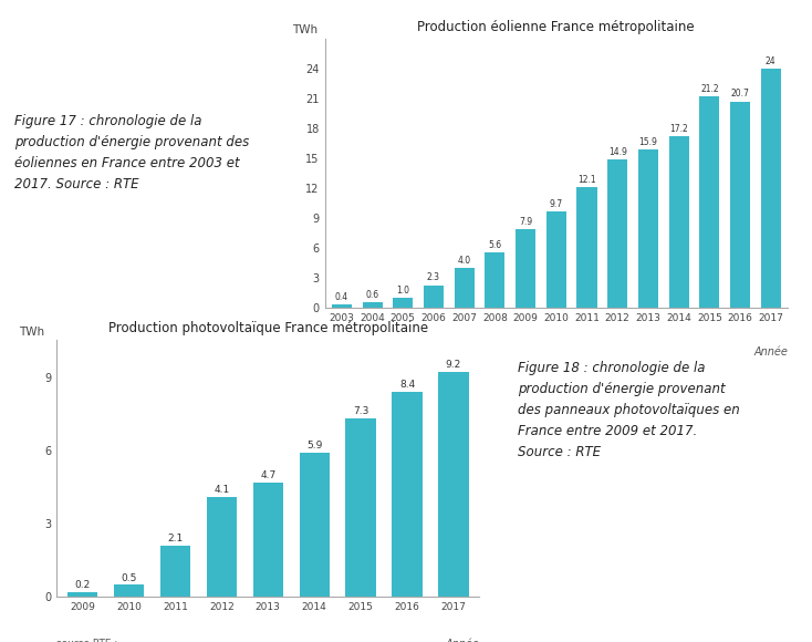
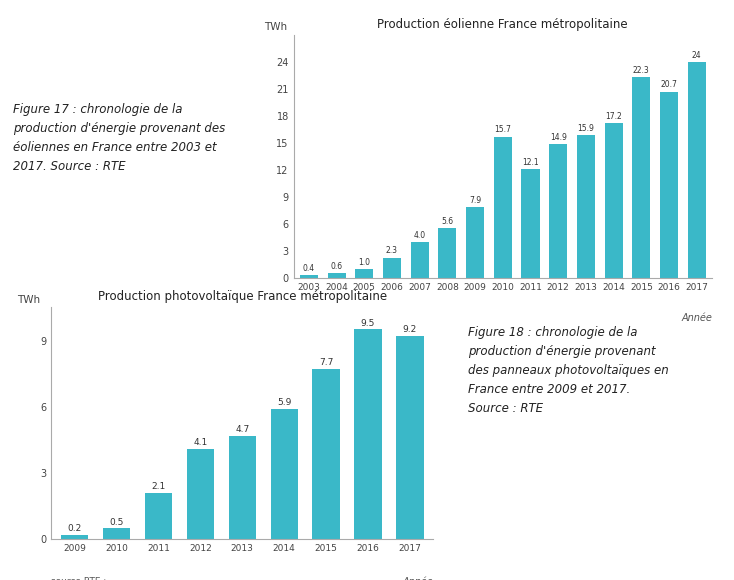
Production éolienne France métropolitaine/2010: 9.7 -> 15.7
Production éolienne France métropolitaine/2015: 21.2 -> 22.3
Production photovoltaïque France métropolitaine/2015: 7.3 -> 7.7
Production photovoltaïque France métropolitaine/2016: 8.4 -> 9.5
